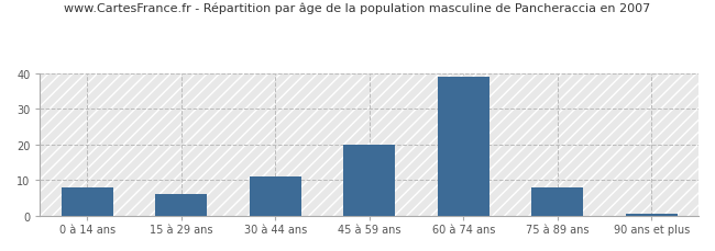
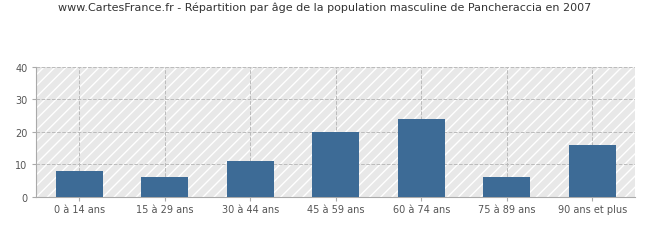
60 à 74 ans: 39.0 -> 24.0
75 à 89 ans: 8.0 -> 6.0
90 ans et plus: 0.5 -> 16.0
